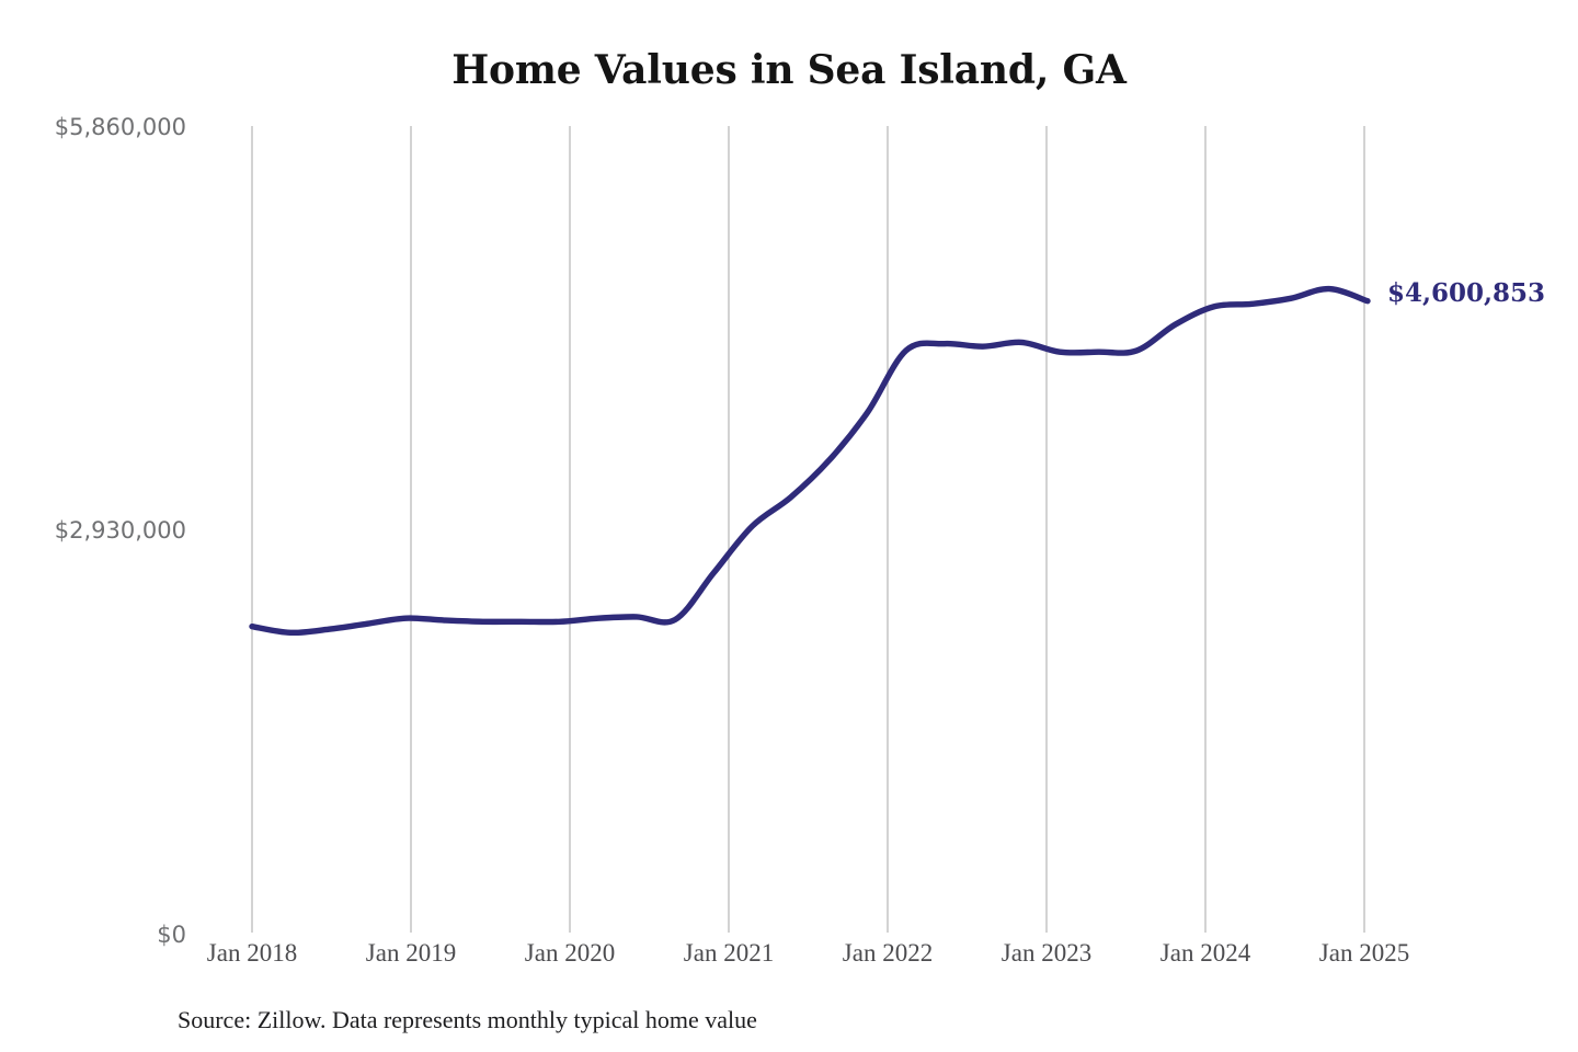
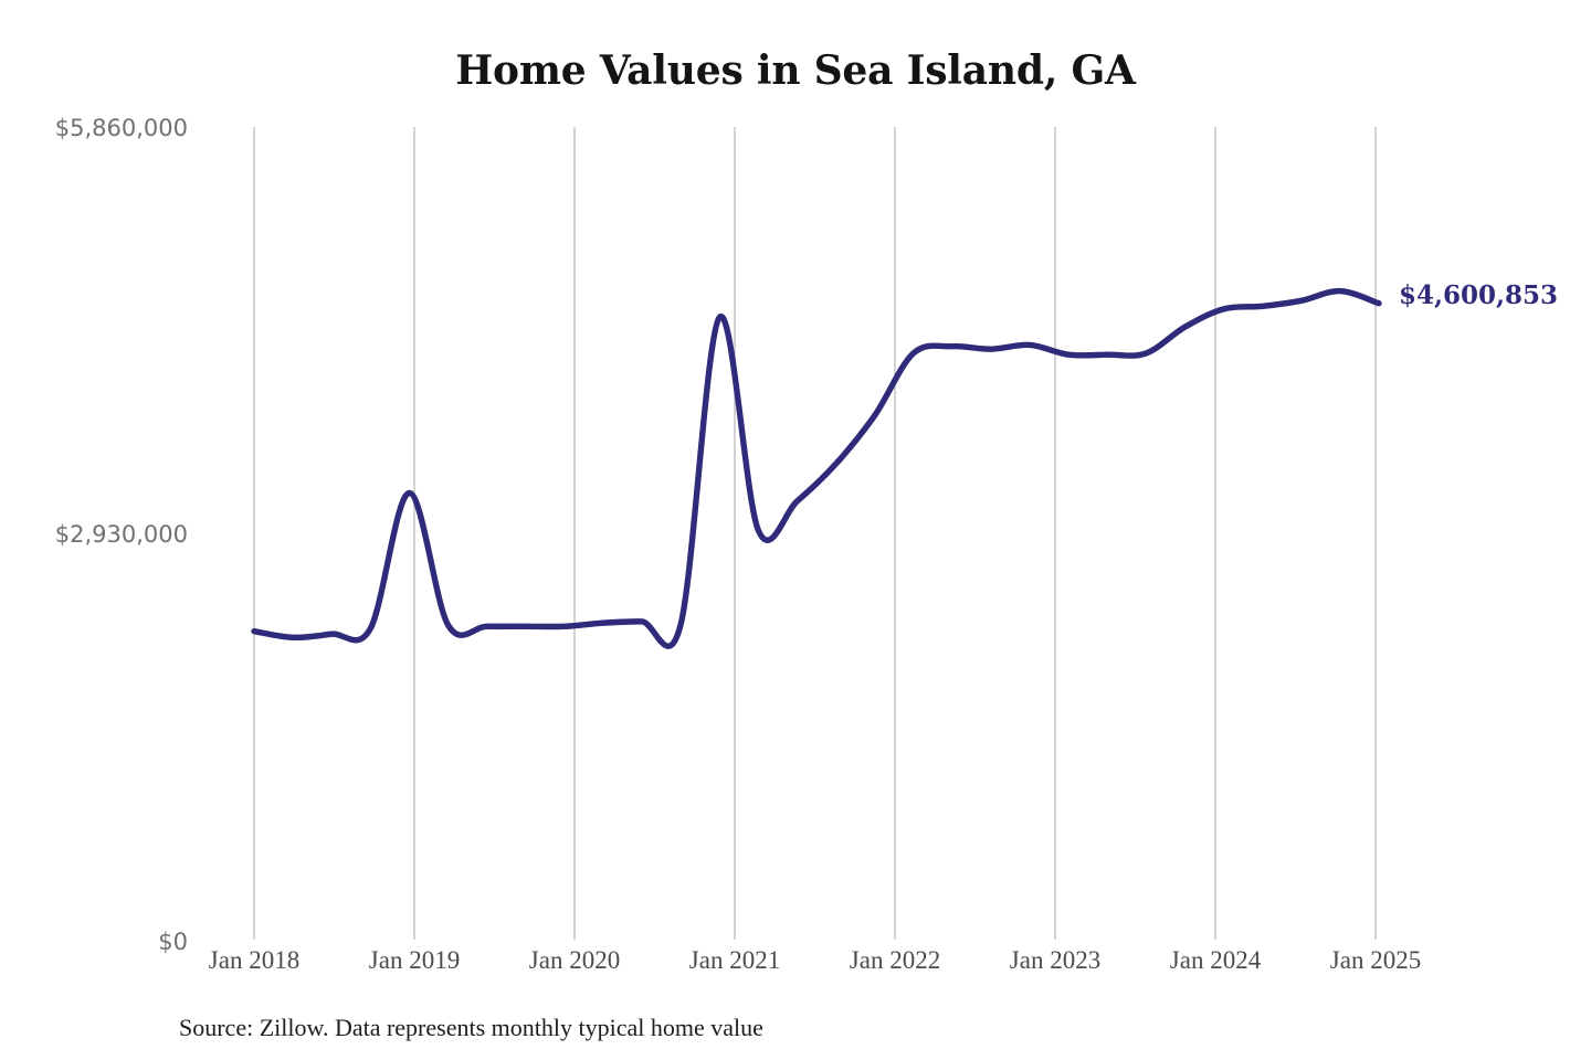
Jan 2019: $2290000 -> $3230000
Jan 2021: $2620000 -> $4500000
